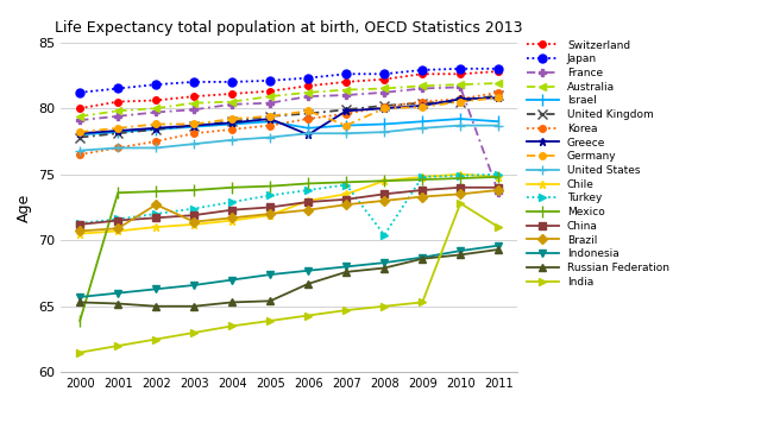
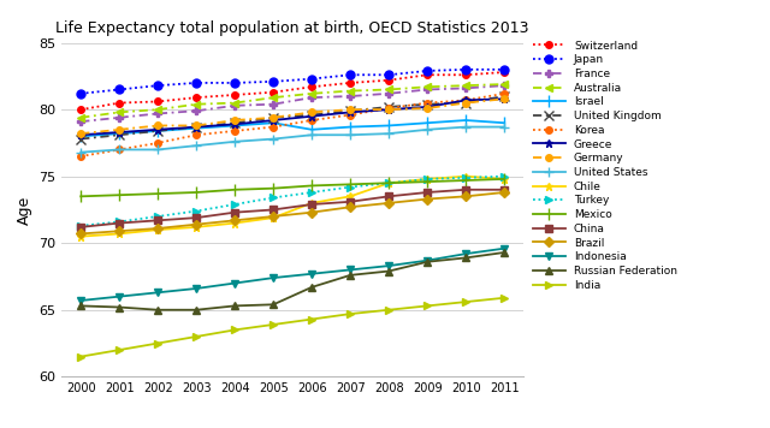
Mexico/2000: 63.9 -> 73.5
Brazil/2002: 72.7 -> 71.1
Greece/2006: 78.0 -> 79.5
Germany/2007: 78.7 -> 80.0
Turkey/2008: 70.4 -> 74.5
India/2010: 72.8 -> 65.6
France/2011: 73.6 -> 81.8
India/2011: 71.0 -> 65.9
